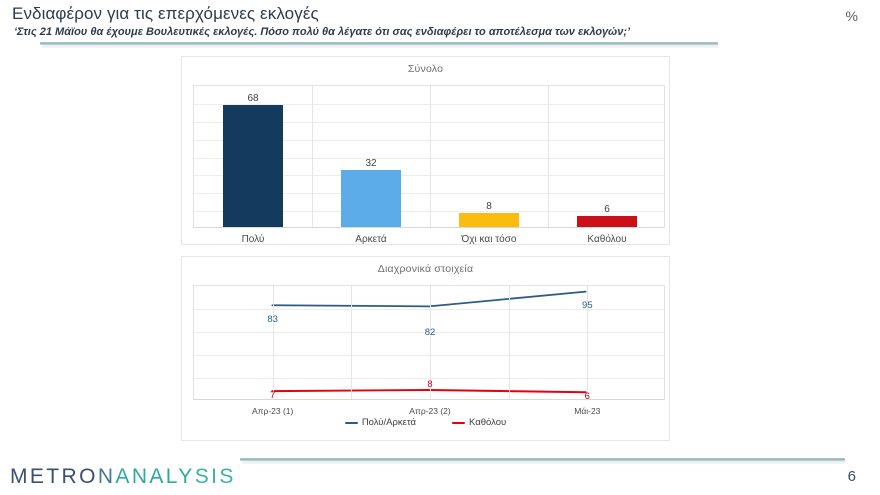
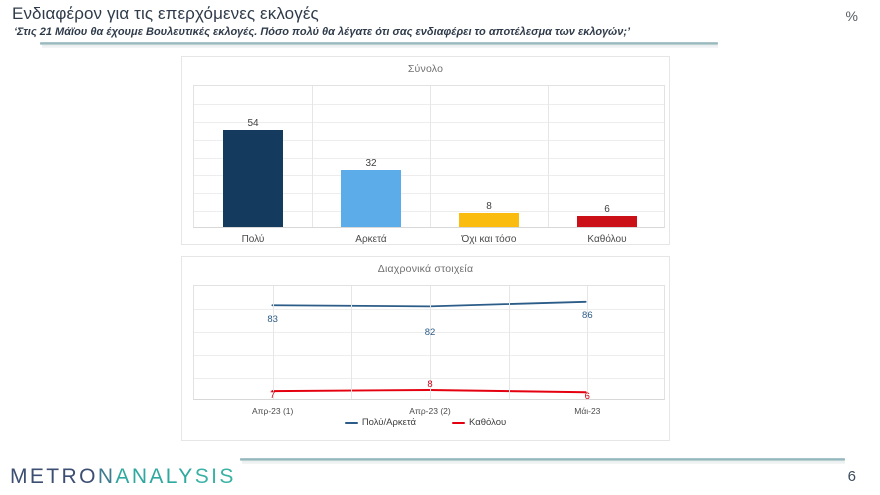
Σύνολο/Πολύ: 68 -> 54
Διαχρονικά στοιχεία/Πολύ/Αρκετά/Μάι-23: 95 -> 86
